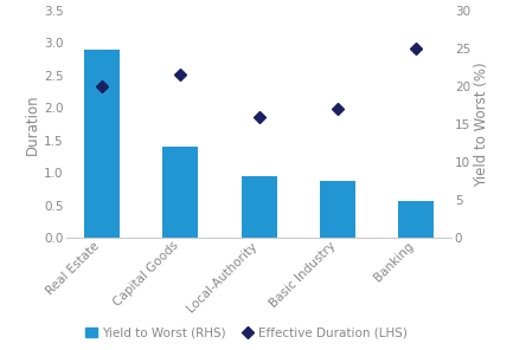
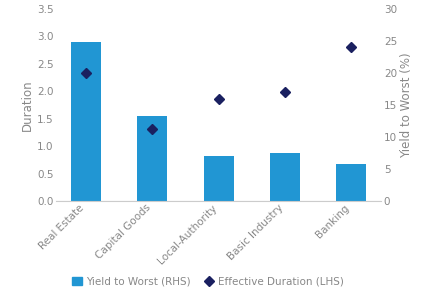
Yield to Worst (RHS)/Capital Goods: 1.40 -> 1.56
Effective Duration (LHS)/Capital Goods: 21.5 -> 11.2
Yield to Worst (RHS)/Local-Authority: 0.95 -> 0.82
Yield to Worst (RHS)/Banking: 0.57 -> 0.68
Effective Duration (LHS)/Banking: 25.0 -> 24.0
